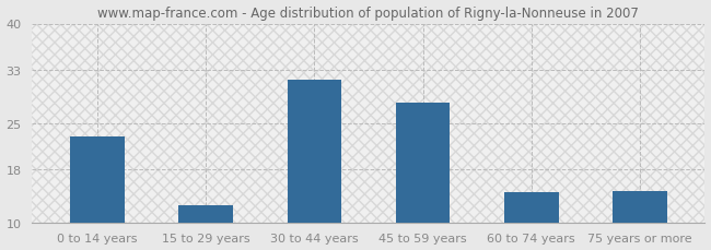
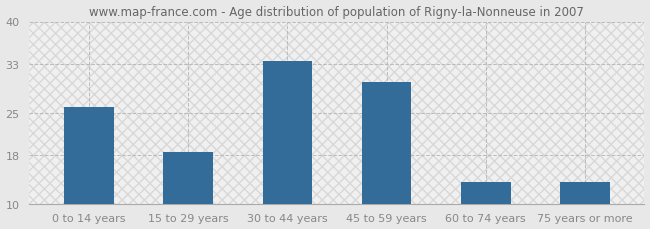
0 to 14 years: 23.0 -> 26.0
15 to 29 years: 12.6 -> 18.5
30 to 44 years: 31.6 -> 33.5
45 to 59 years: 28.0 -> 30.0
60 to 74 years: 14.6 -> 13.5
75 years or more: 14.8 -> 13.5
